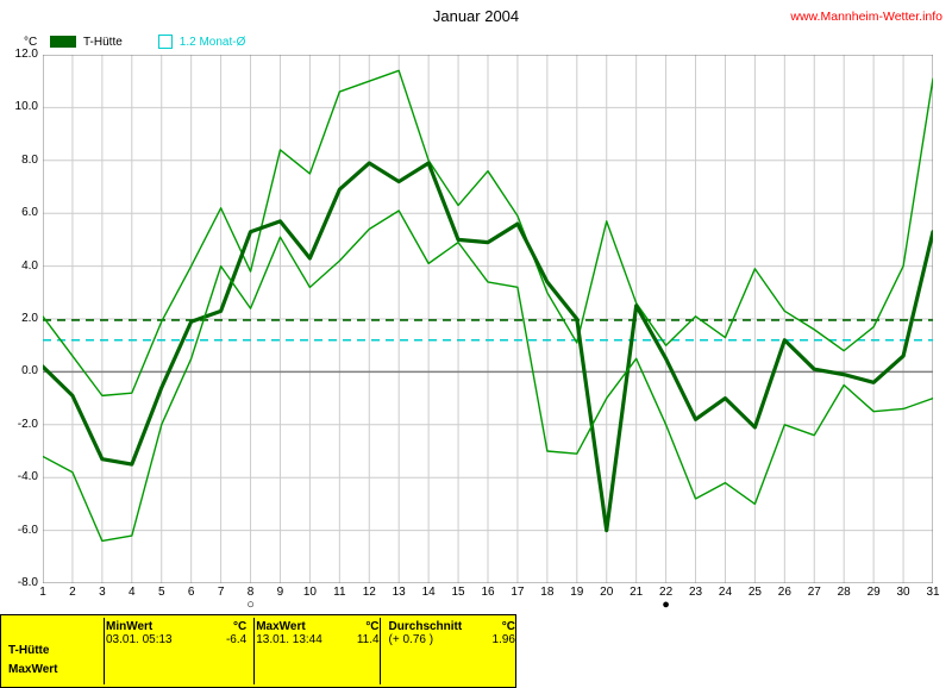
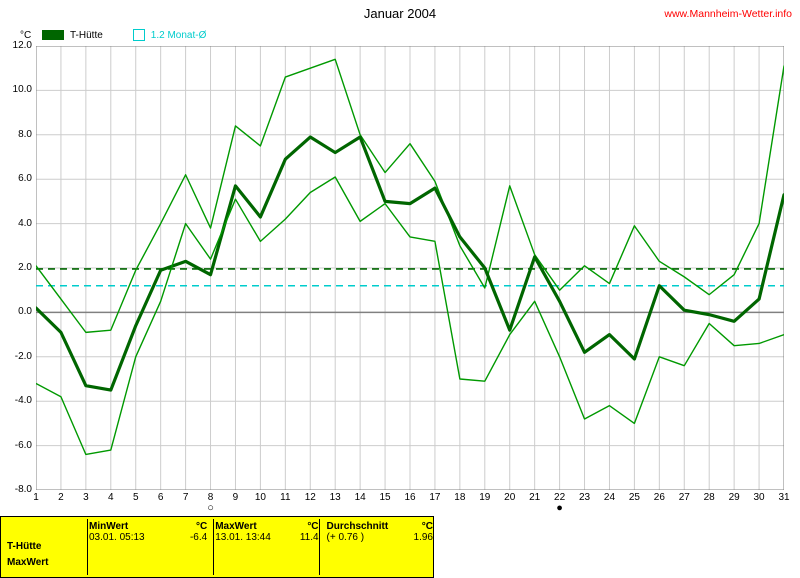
T-Hütte/8: 5.3 -> 1.7
T-Hütte/20: -6.0 -> -0.8
